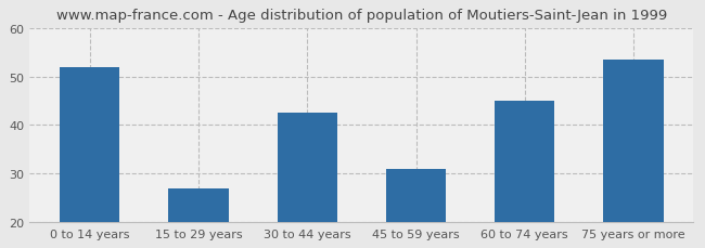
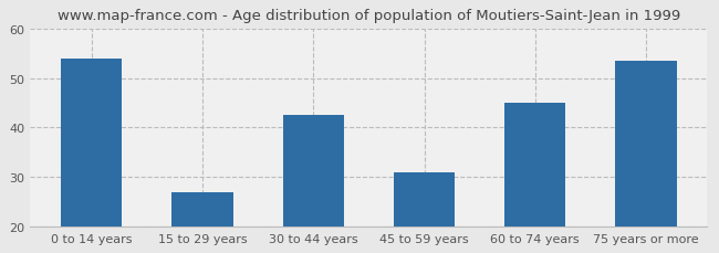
0 to 14 years: 52.0 -> 54.0
